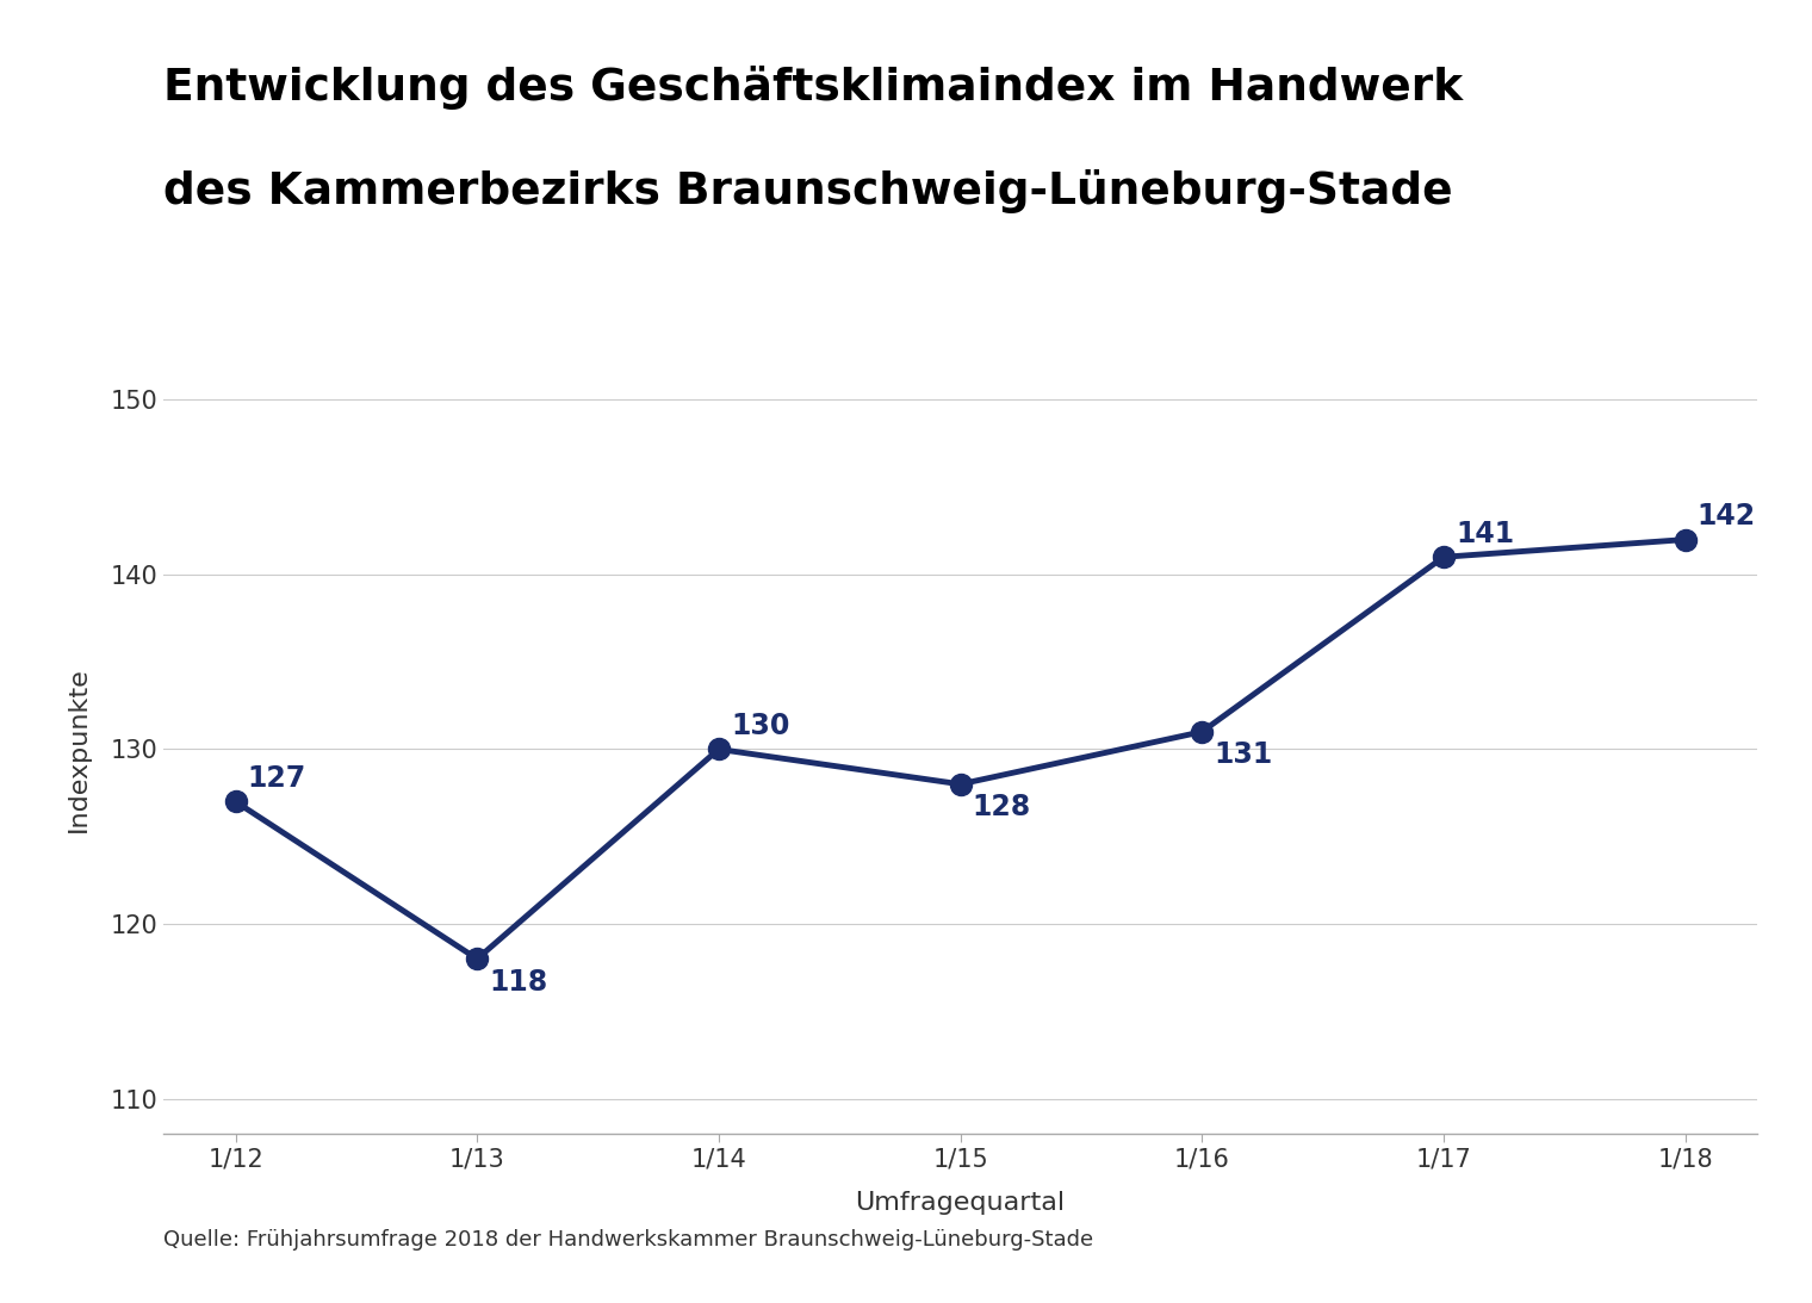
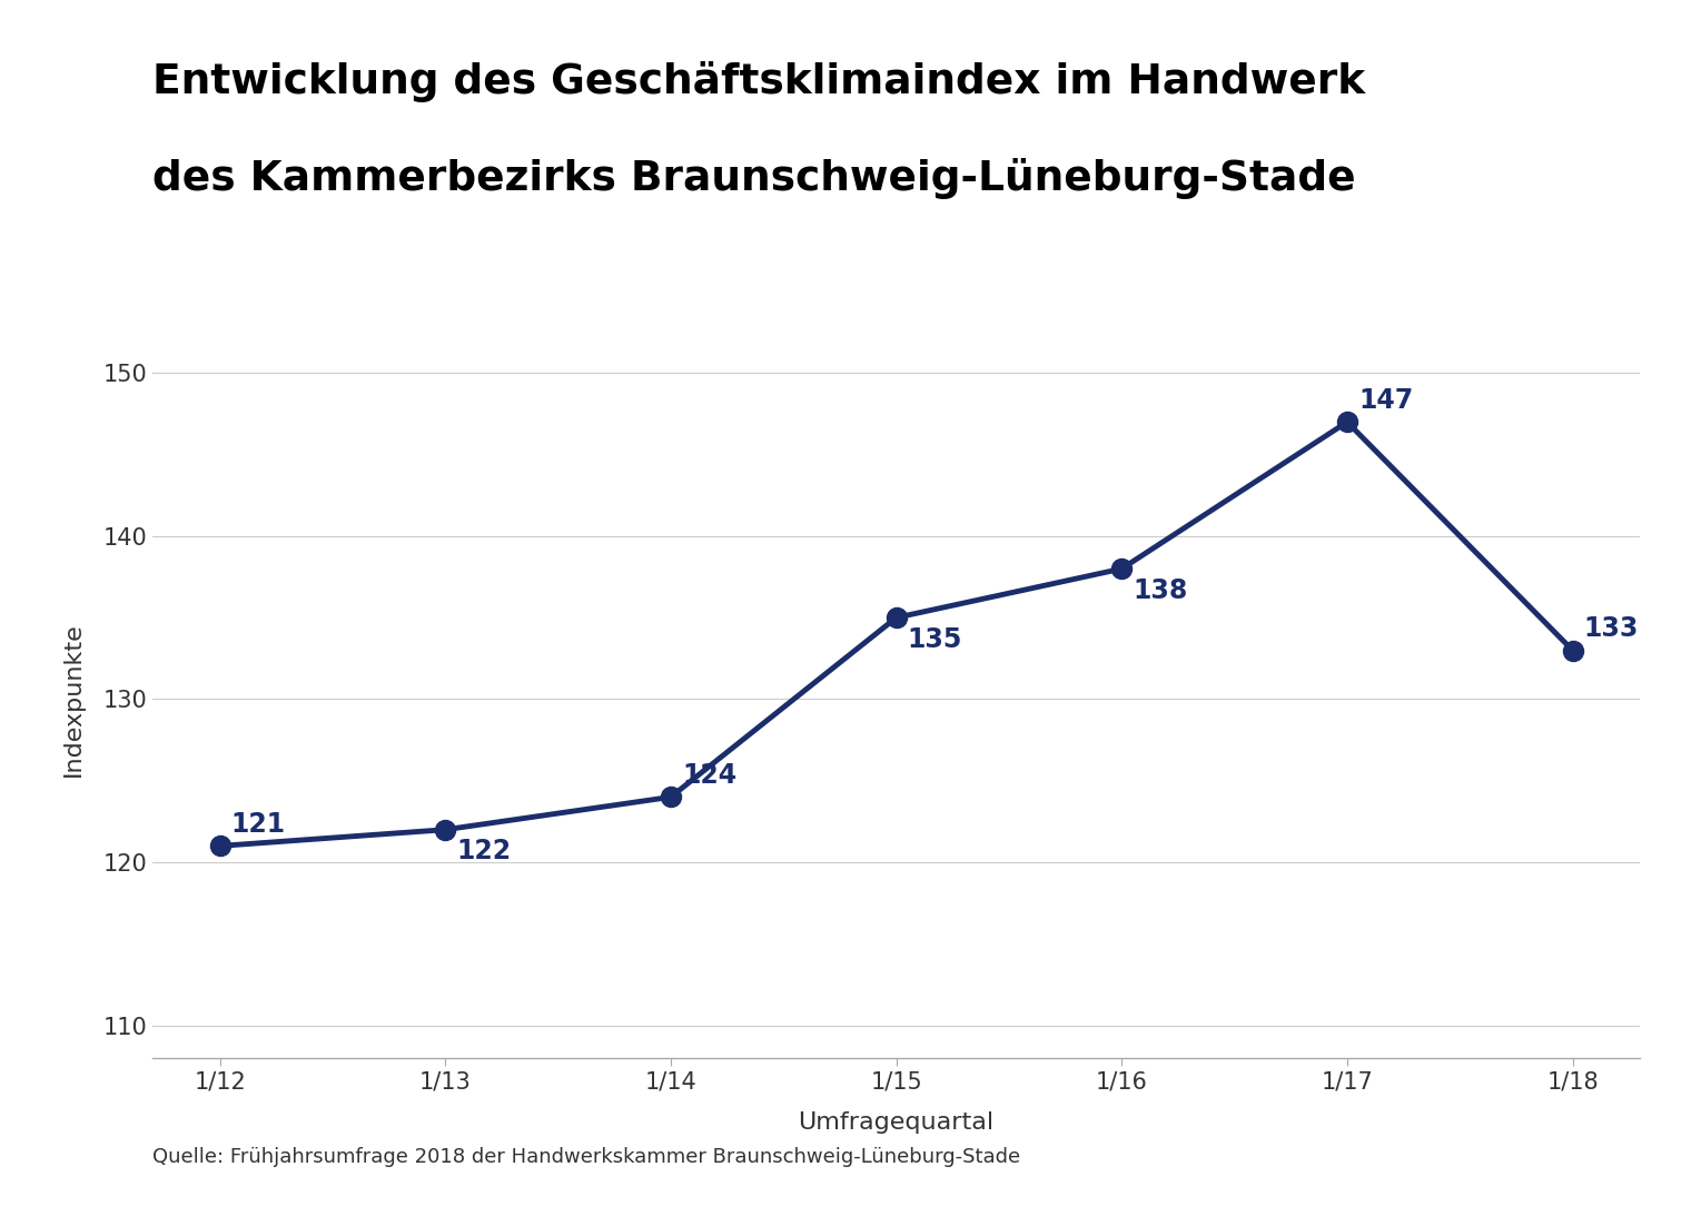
1/12: 127 -> 121
1/13: 118 -> 122
1/14: 130 -> 124
1/15: 128 -> 135
1/16: 131 -> 138
1/17: 141 -> 147
1/18: 142 -> 133
